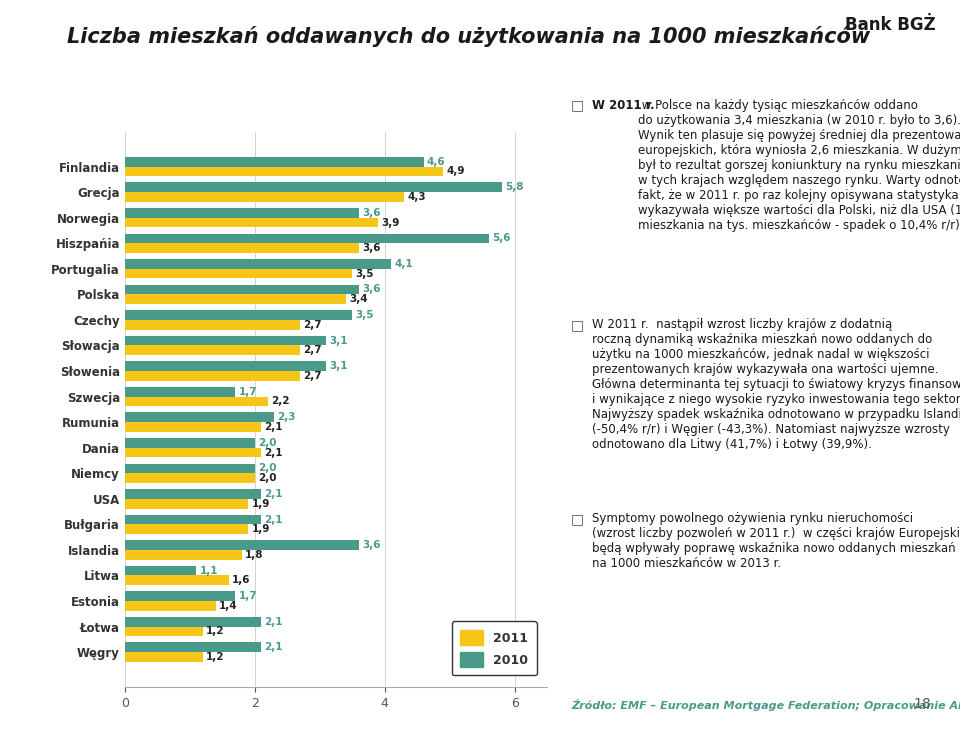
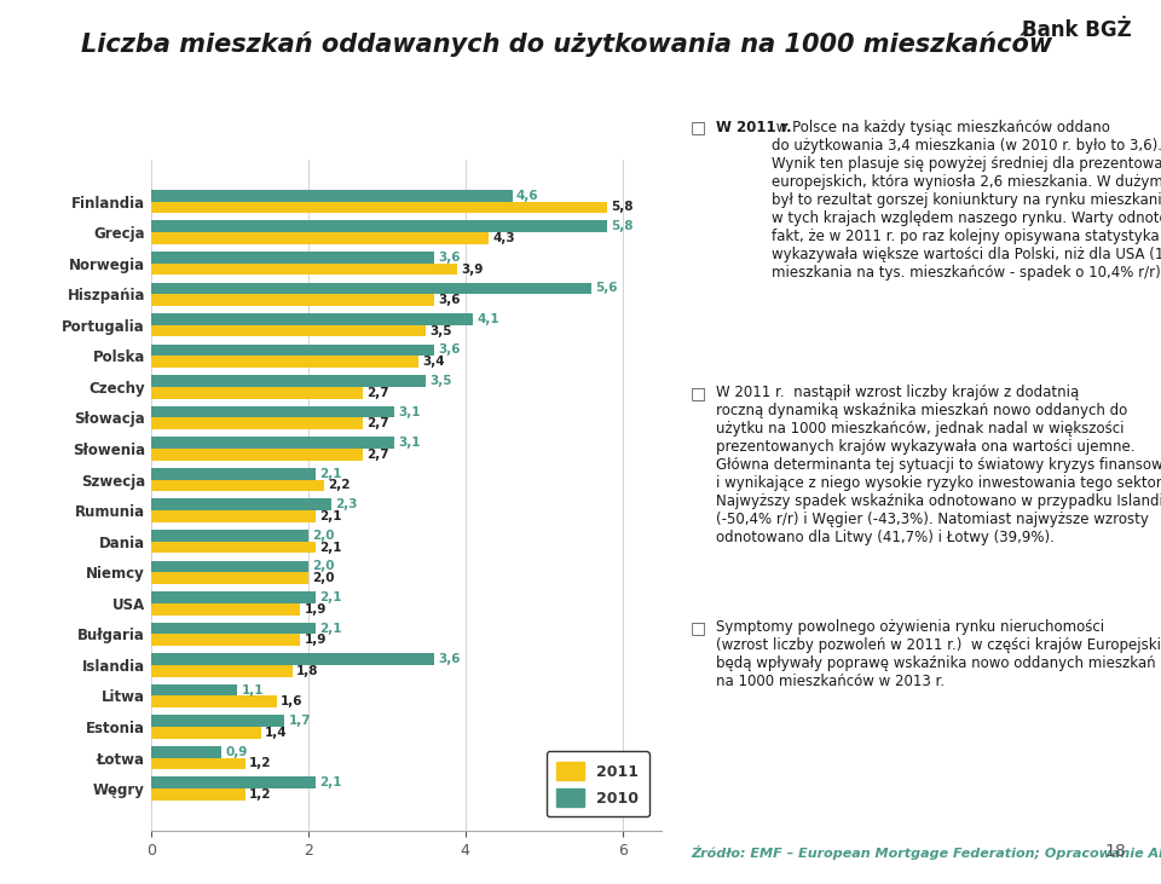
2011/Finlandia: 4,9 -> 5,8
2010/Szwecja: 1,7 -> 2,1
2010/Łotwa: 2,1 -> 0,9
